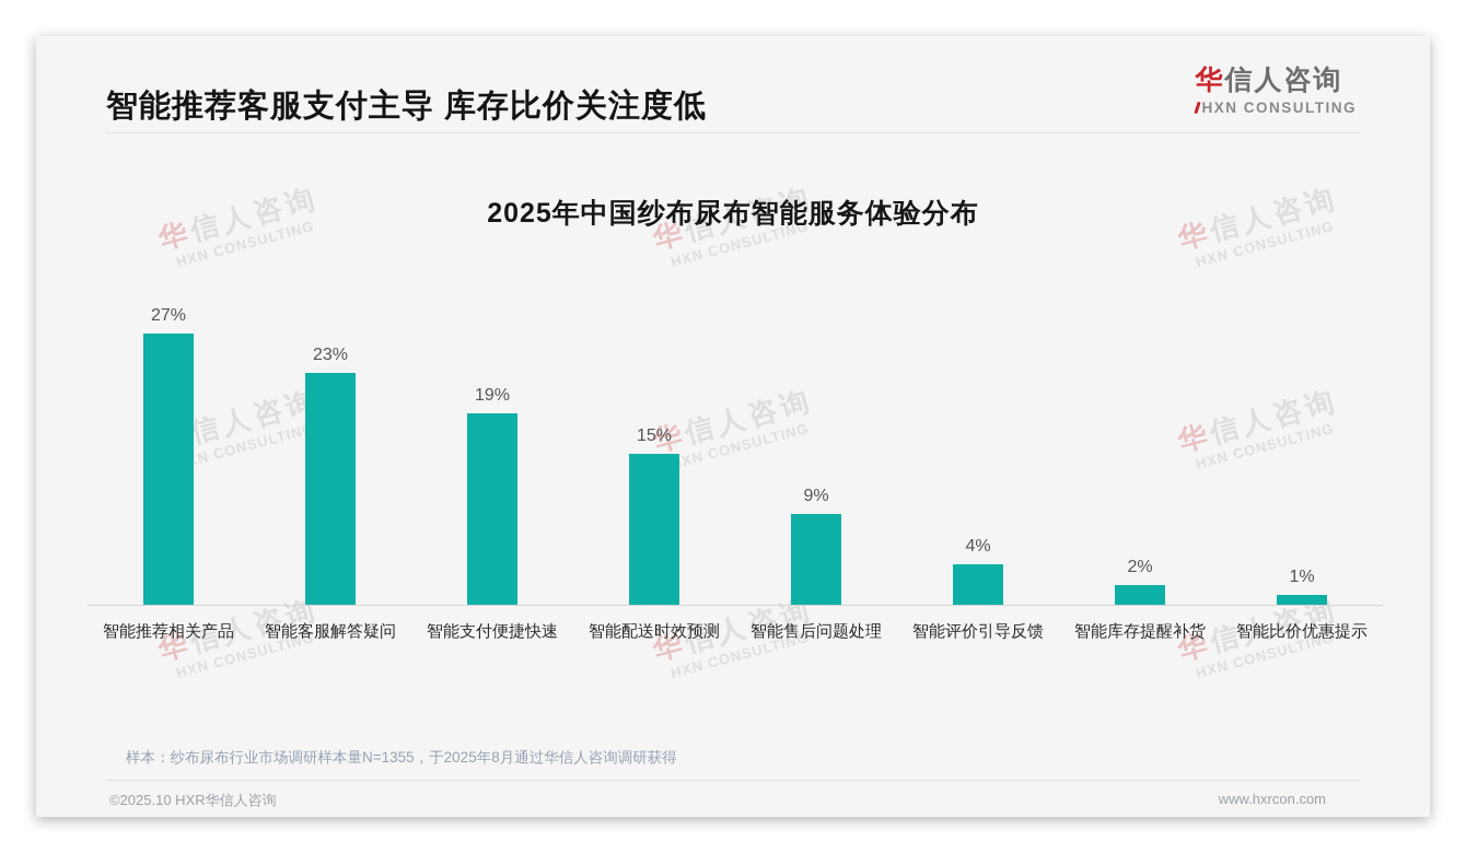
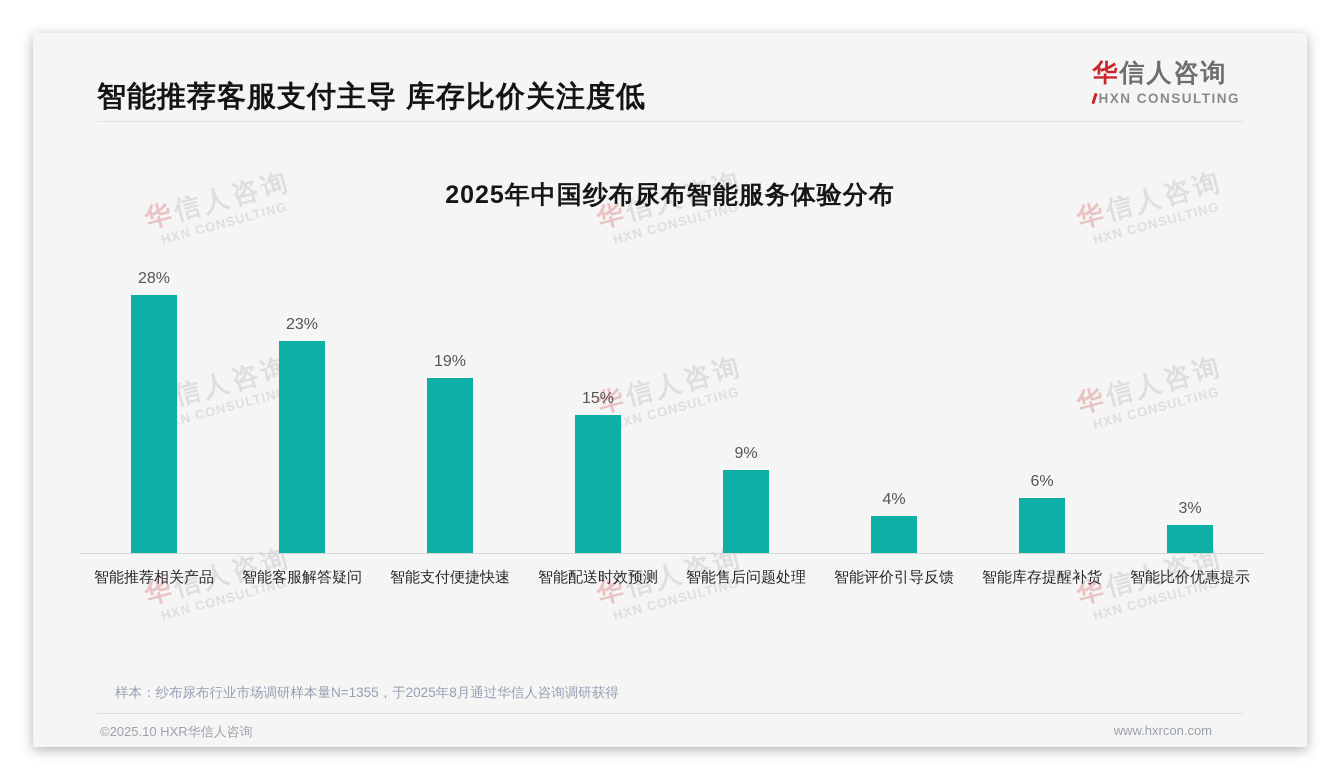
智能推荐相关产品: 27% -> 28%
智能库存提醒补货: 2% -> 6%
智能比价优惠提示: 1% -> 3%
